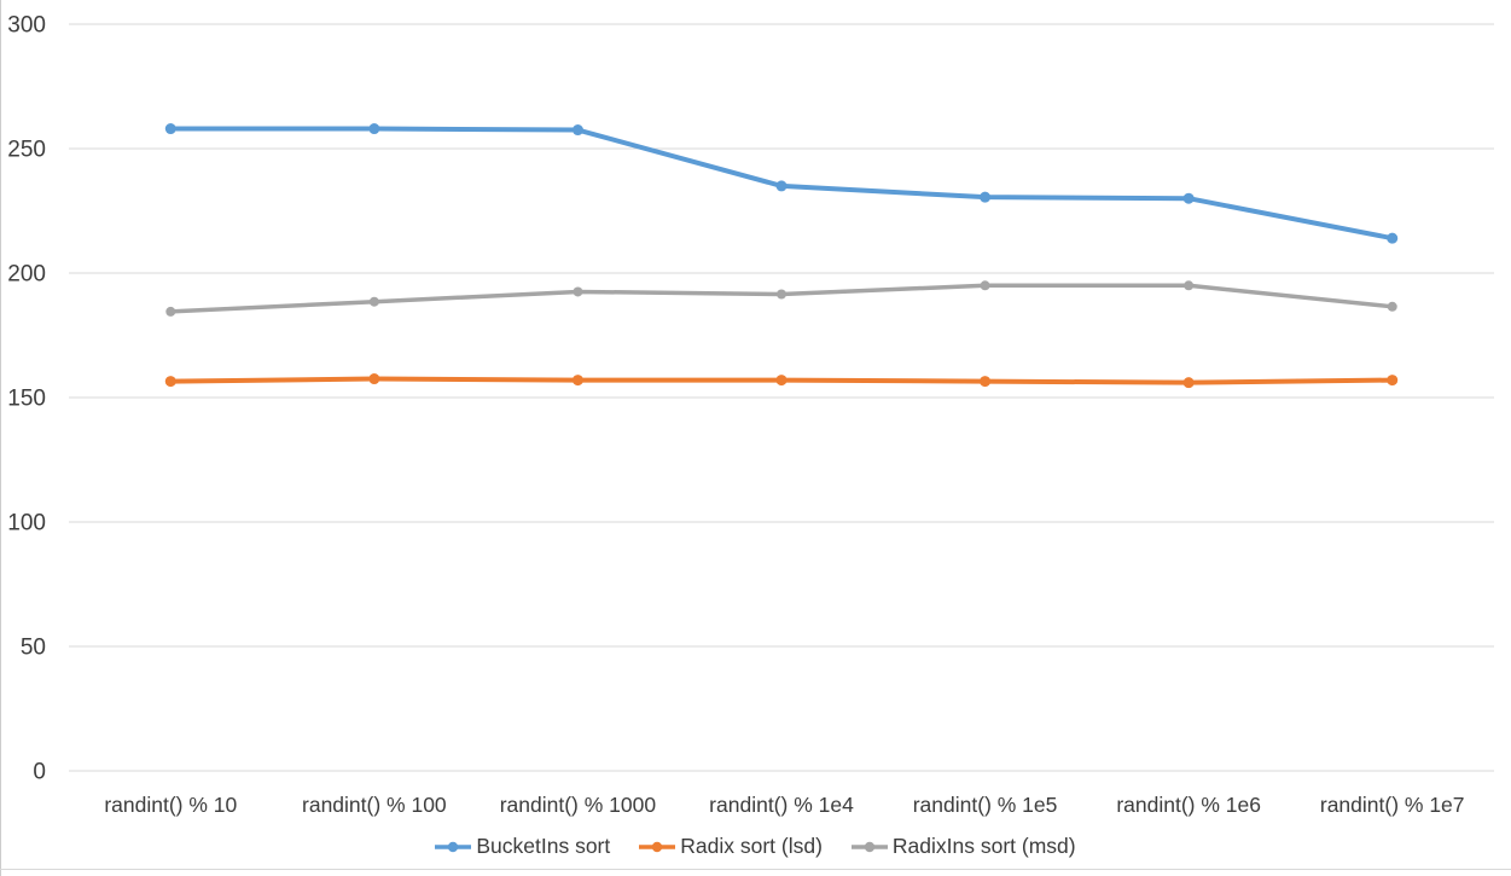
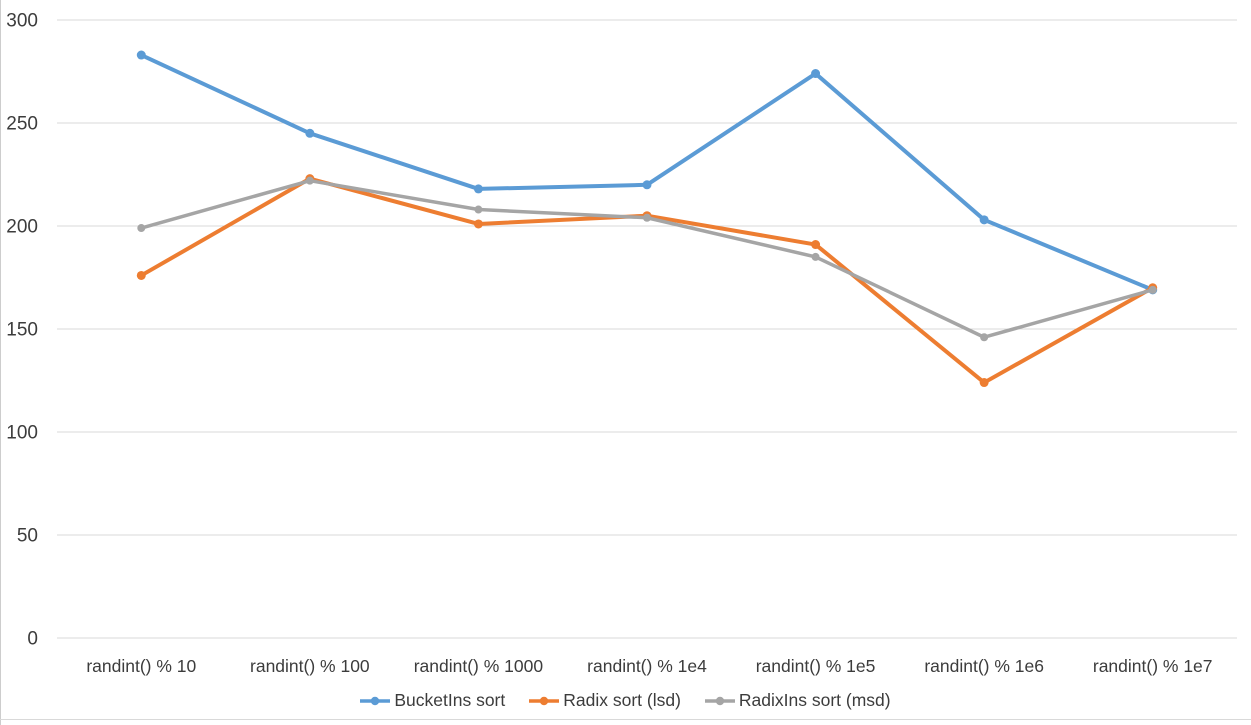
BucketIns sort/randint() % 10: 258 -> 283
Radix sort (lsd)/randint() % 10: 156 -> 176
RadixIns sort (msd)/randint() % 10: 184 -> 199
BucketIns sort/randint() % 100: 258 -> 245
Radix sort (lsd)/randint() % 100: 158 -> 223
RadixIns sort (msd)/randint() % 100: 188 -> 222
BucketIns sort/randint() % 1000: 258 -> 218
Radix sort (lsd)/randint() % 1000: 157 -> 201
RadixIns sort (msd)/randint() % 1000: 192 -> 208
BucketIns sort/randint() % 1e4: 235 -> 220
Radix sort (lsd)/randint() % 1e4: 157 -> 205
RadixIns sort (msd)/randint() % 1e4: 192 -> 204
BucketIns sort/randint() % 1e5: 230 -> 274
Radix sort (lsd)/randint() % 1e5: 156 -> 191
RadixIns sort (msd)/randint() % 1e5: 195 -> 185
BucketIns sort/randint() % 1e6: 230 -> 203
Radix sort (lsd)/randint() % 1e6: 156 -> 124
RadixIns sort (msd)/randint() % 1e6: 195 -> 146
BucketIns sort/randint() % 1e7: 214 -> 169
Radix sort (lsd)/randint() % 1e7: 157 -> 170
RadixIns sort (msd)/randint() % 1e7: 186 -> 169
